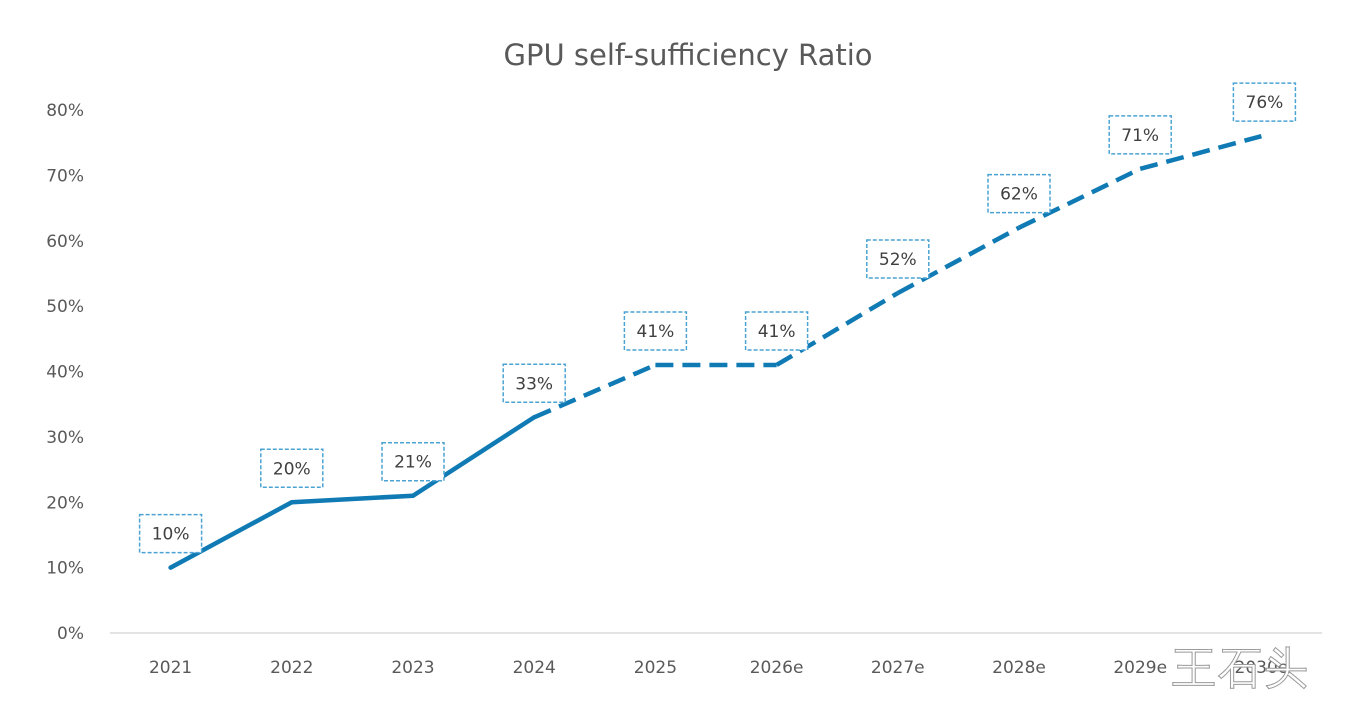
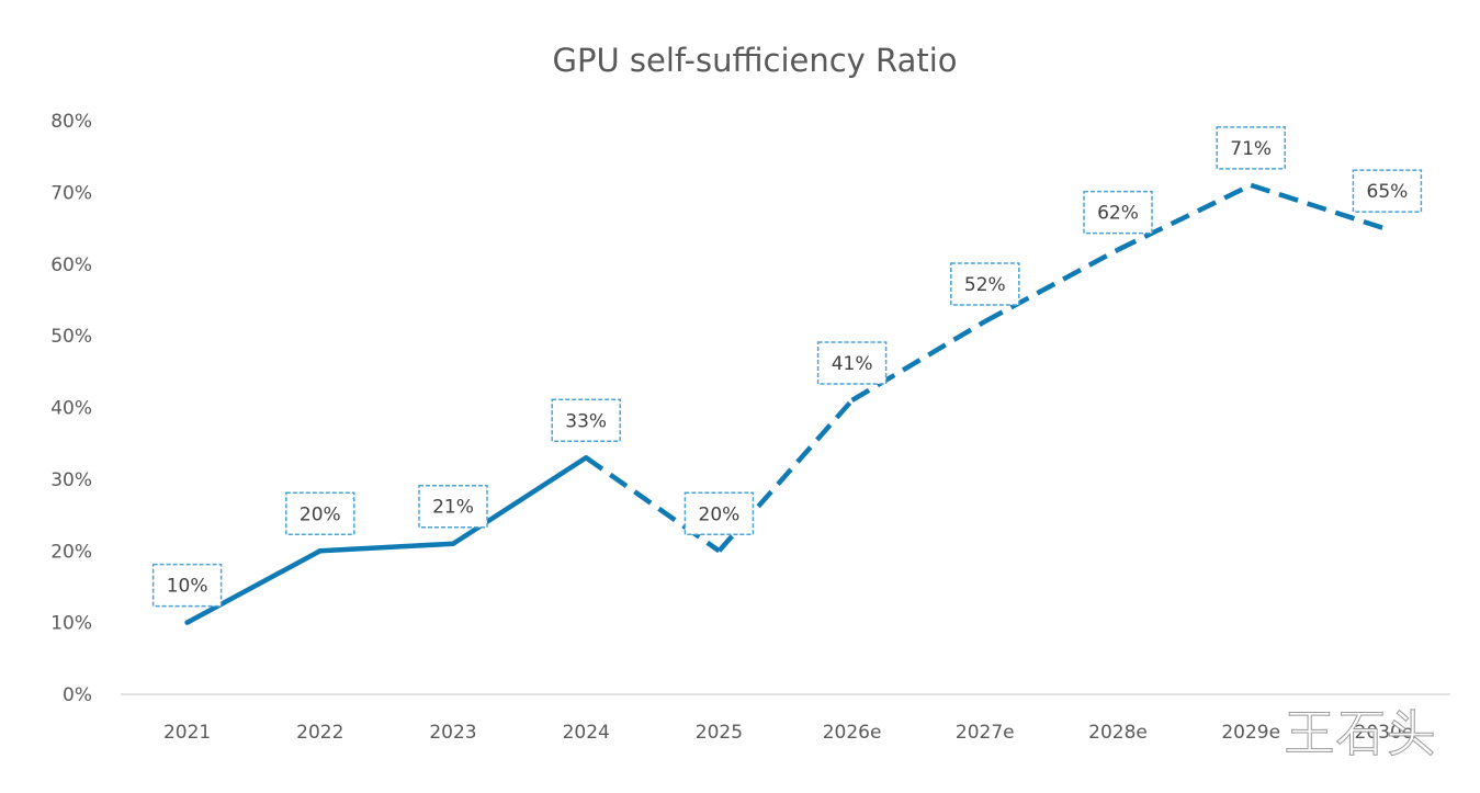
2025: 41% -> 20%
2030e: 76% -> 65%
